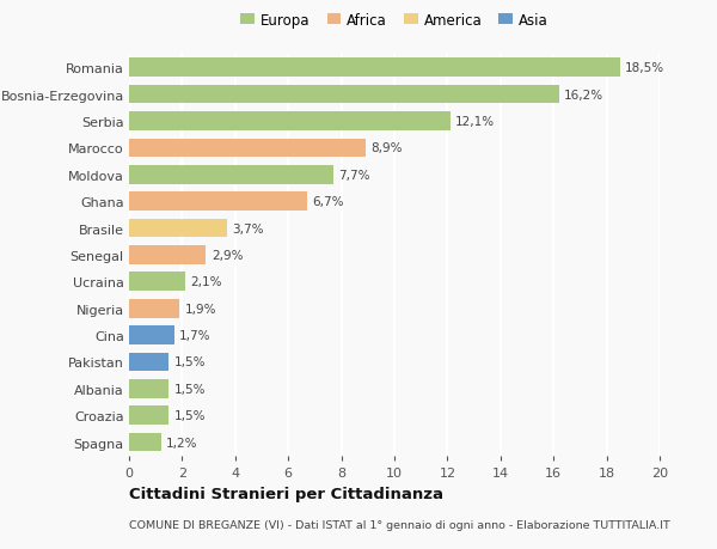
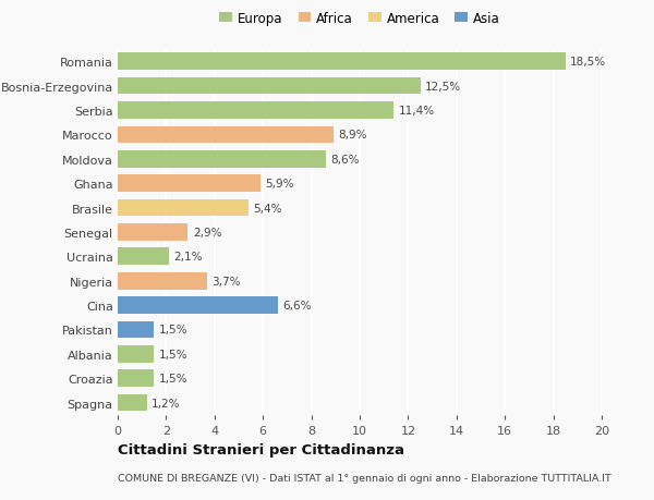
Bosnia-Erzegovina: 16,2% -> 12,5%
Serbia: 12,1% -> 11,4%
Moldova: 7,7% -> 8,6%
Ghana: 6,7% -> 5,9%
Brasile: 3,7% -> 5,4%
Nigeria: 1,9% -> 3,7%
Cina: 1,7% -> 6,6%
